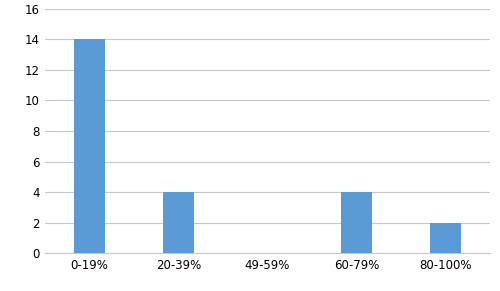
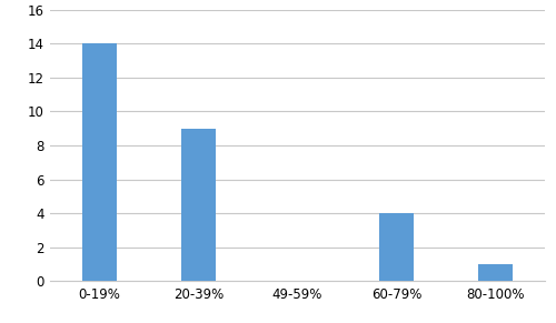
20-39%: 4 -> 9
80-100%: 2 -> 1
